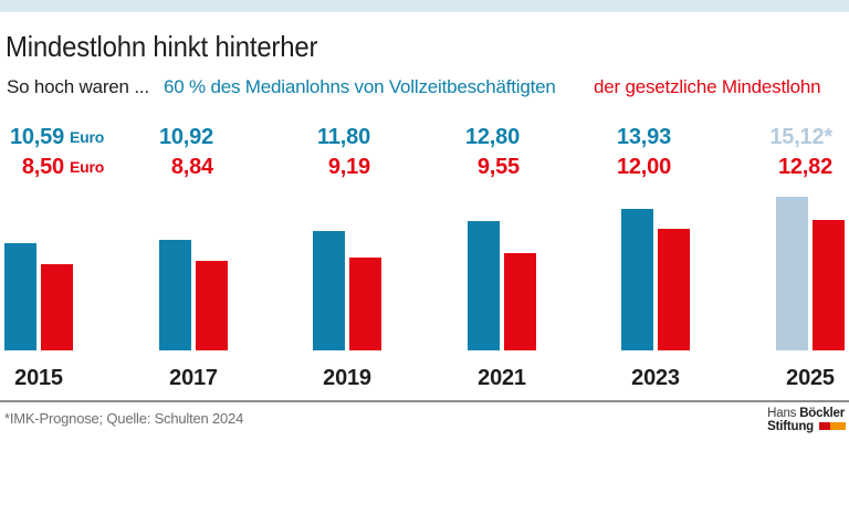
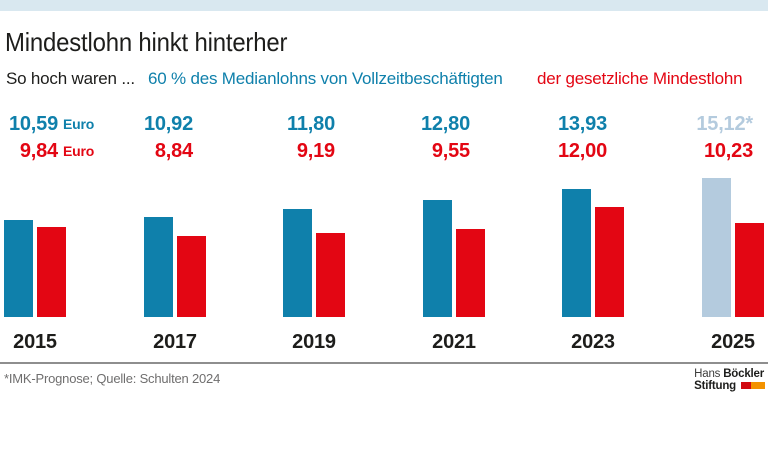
der gesetzliche Mindestlohn/2015: 8,50 -> 9,84
der gesetzliche Mindestlohn/2025: 12,82 -> 10,23
